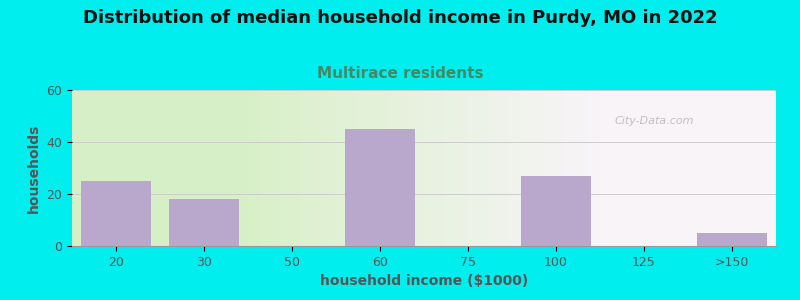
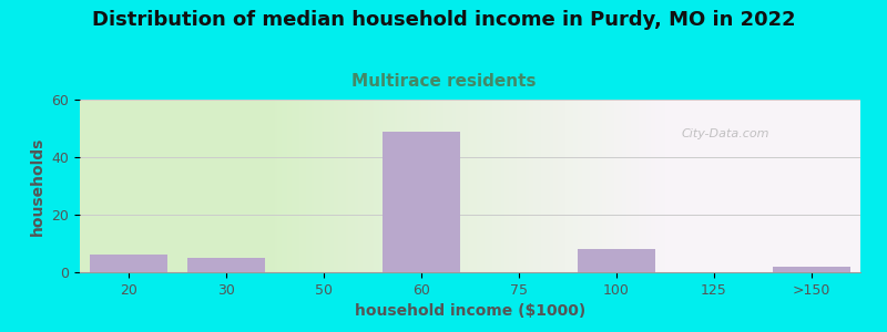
20: 25 -> 6
30: 18 -> 5
60: 45 -> 49
100: 27 -> 8
>150: 5 -> 2
